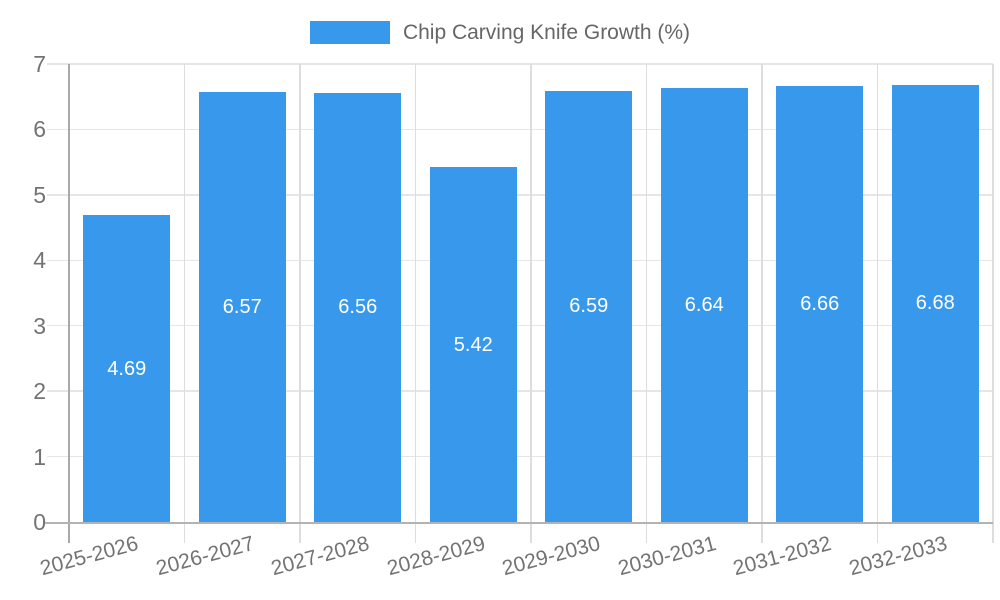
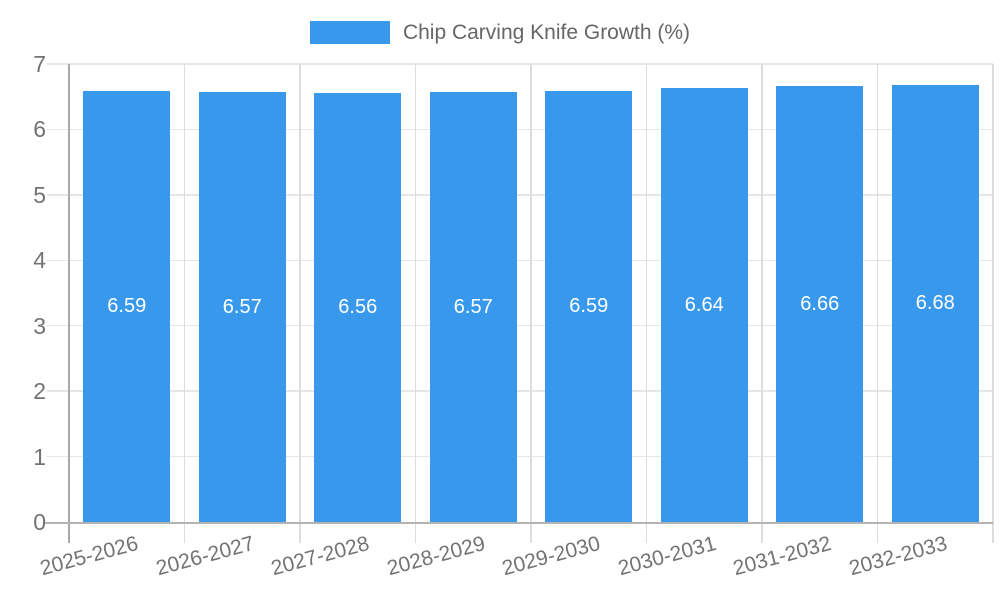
2025-2026: 4.69 -> 6.59
2028-2029: 5.42 -> 6.57
